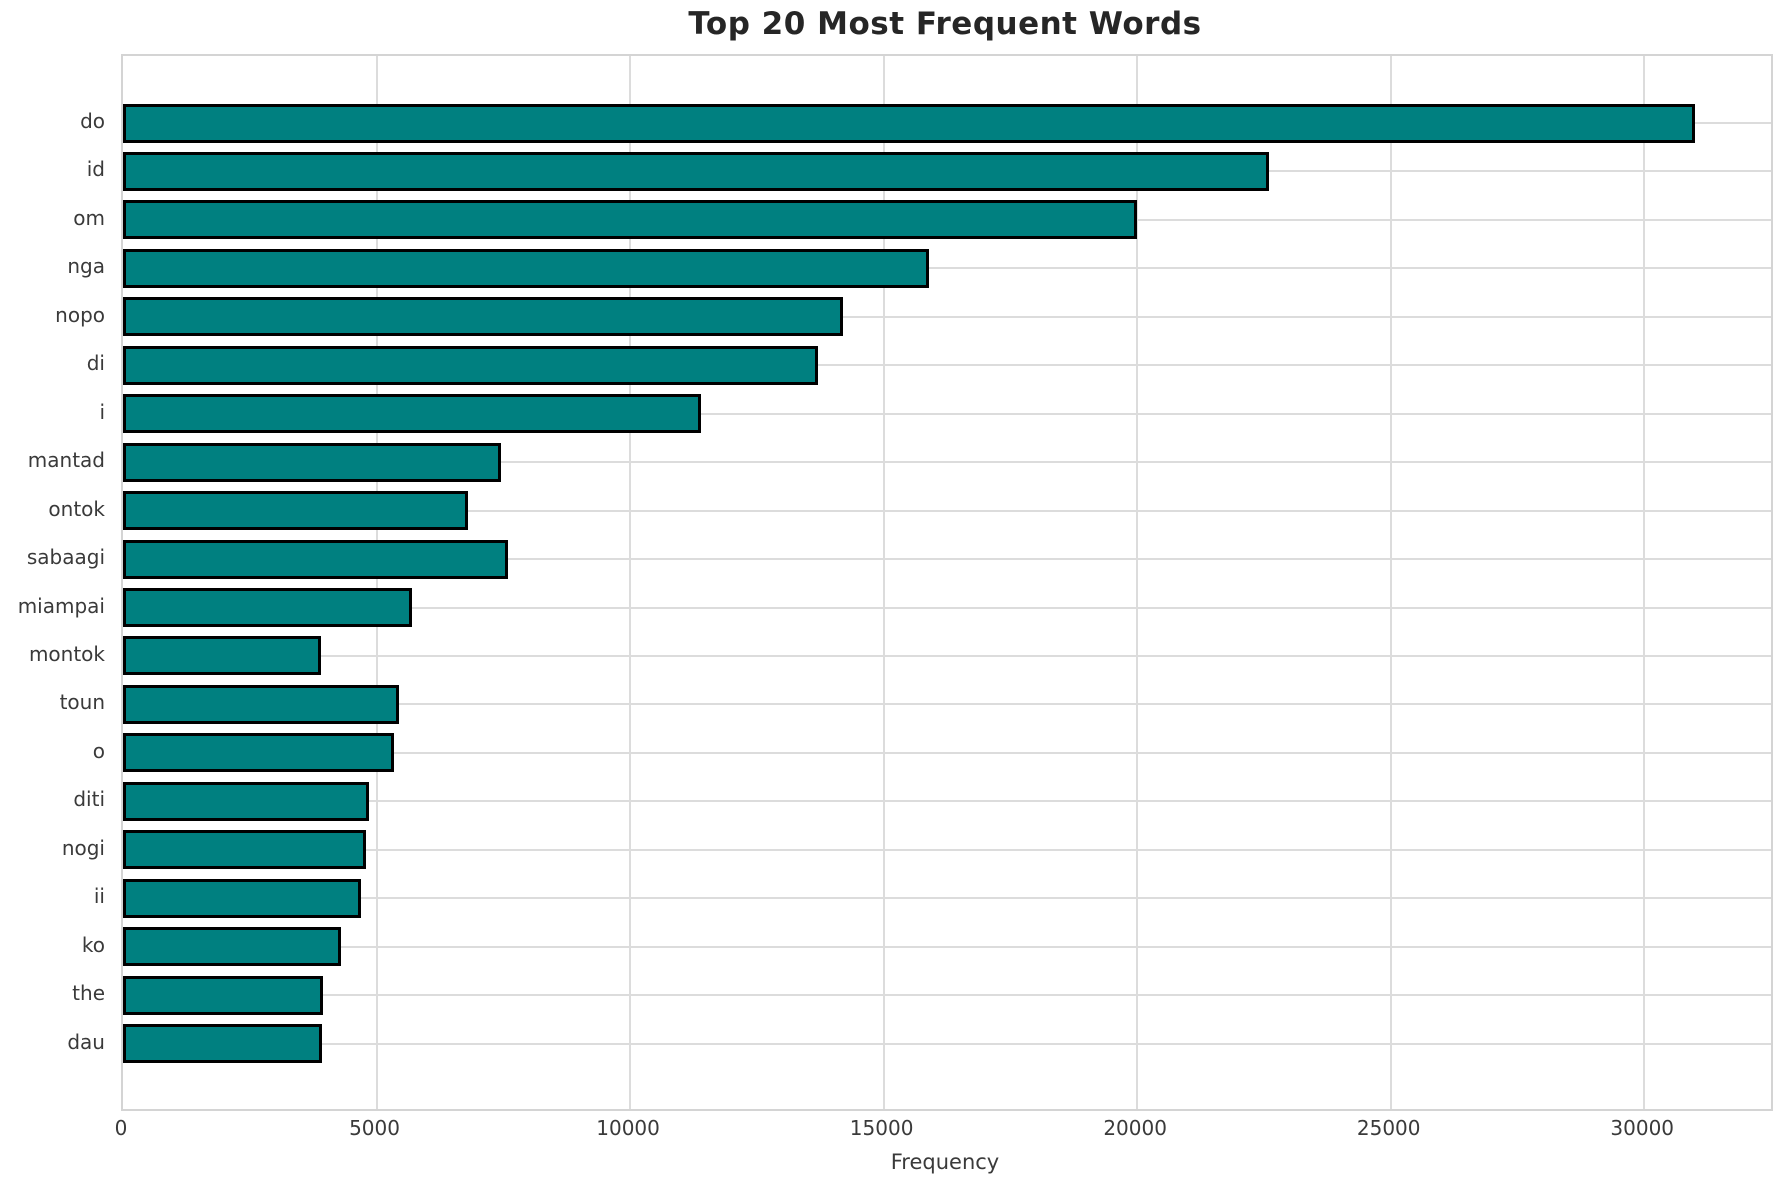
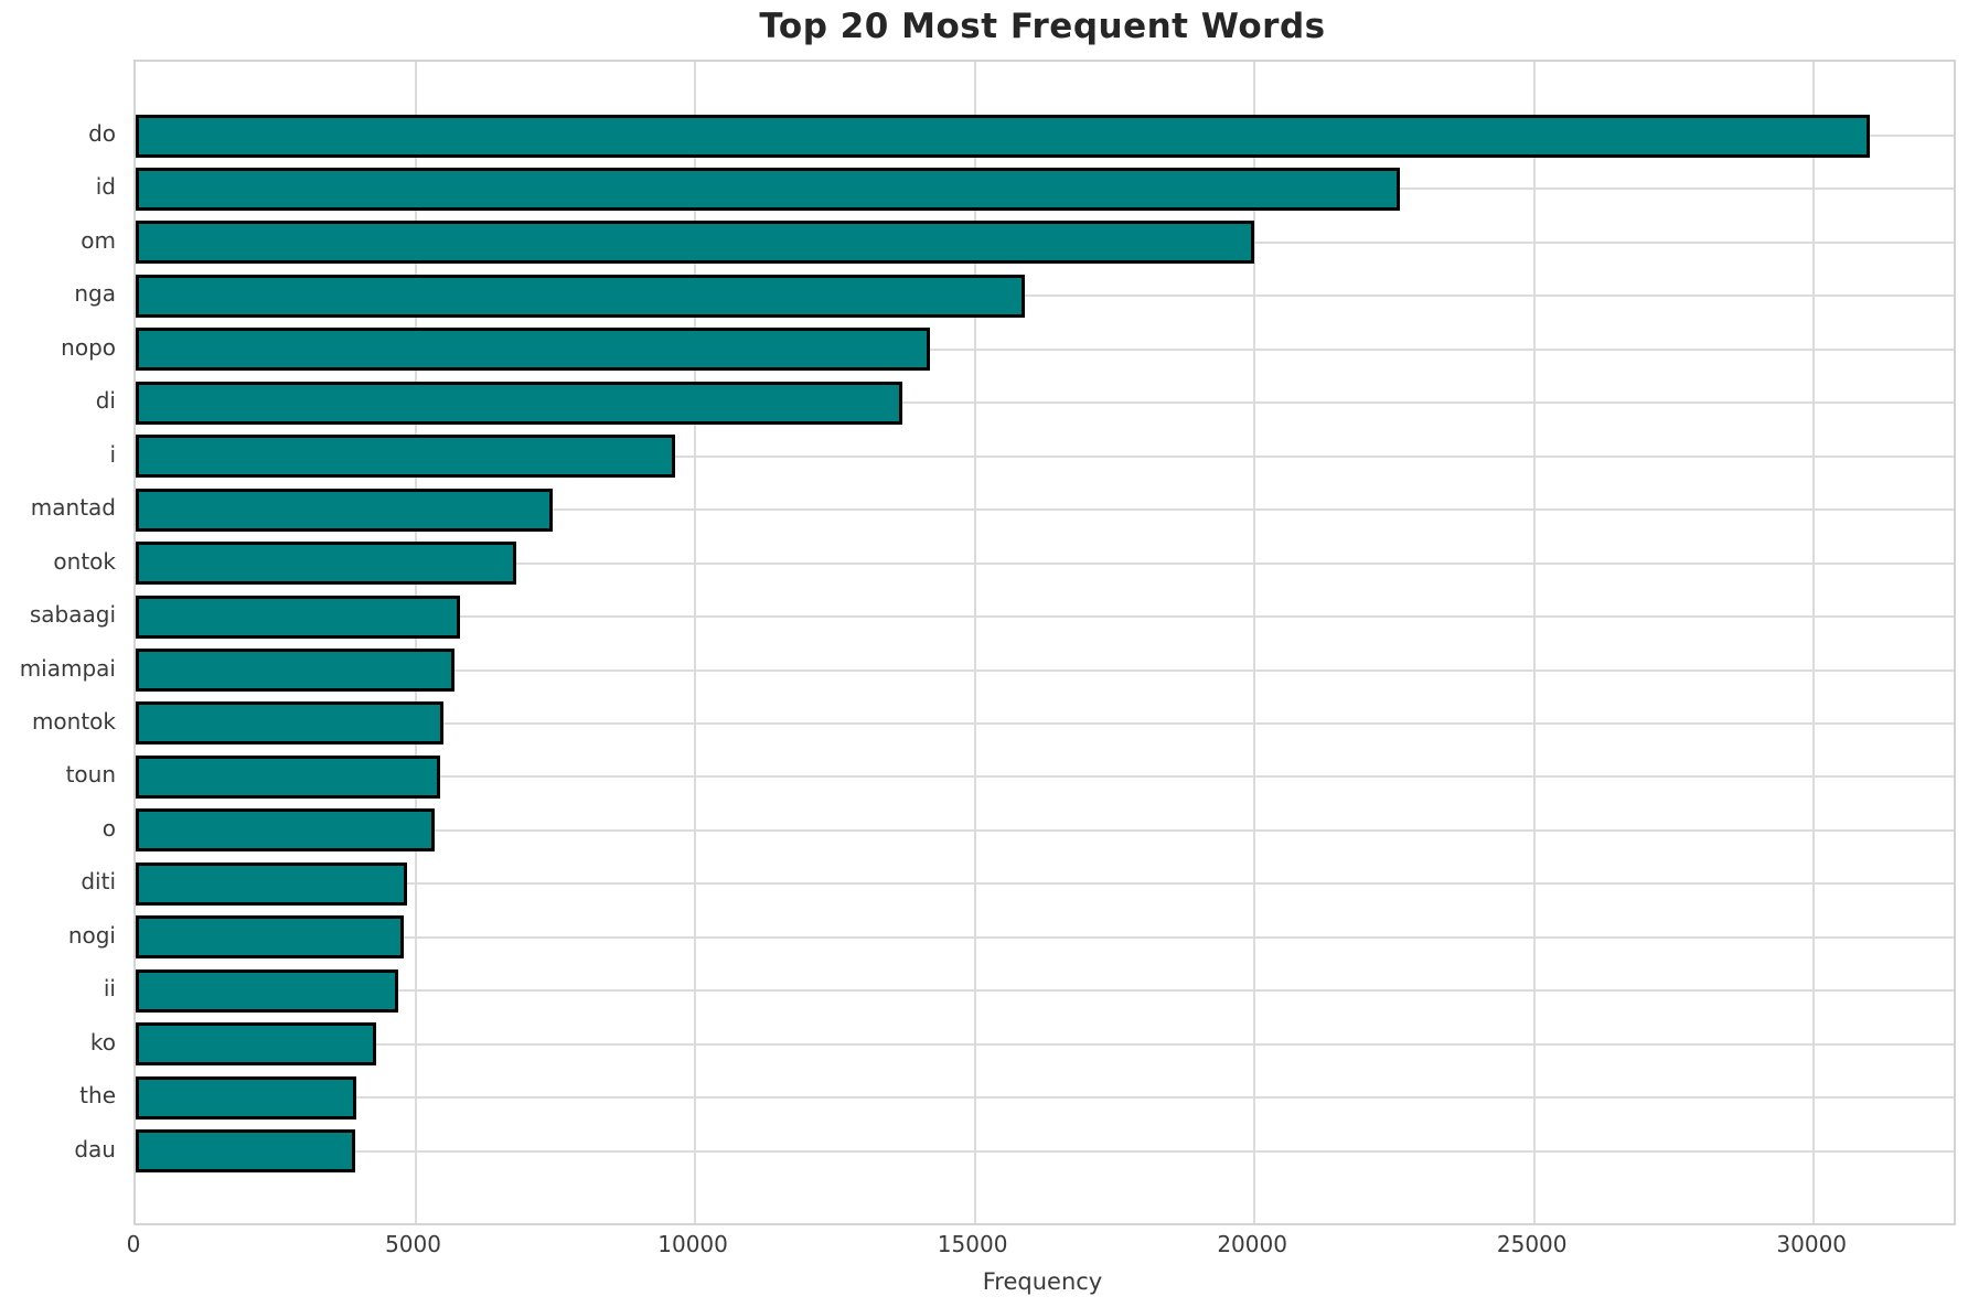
i: 11400 -> 9600
sabaagi: 7600 -> 5800
montok: 3900 -> 5500
